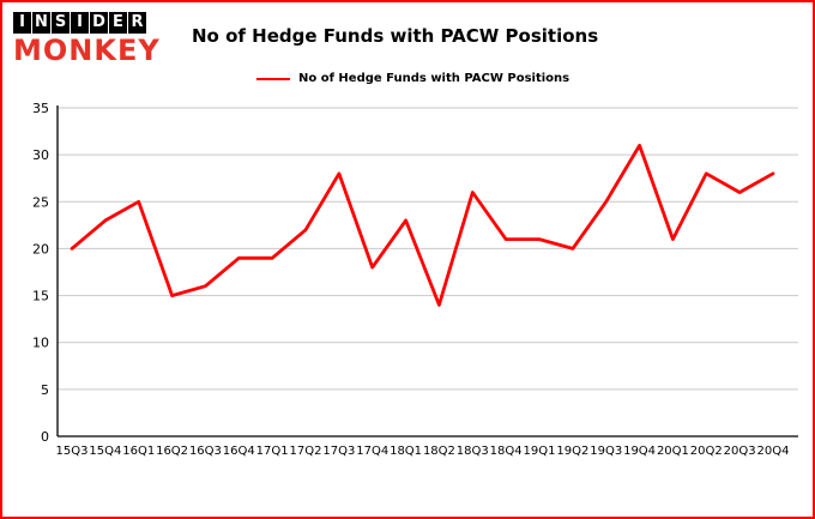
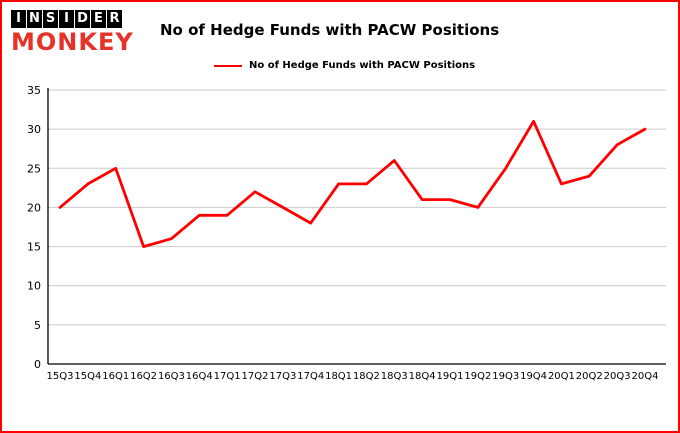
17Q3: 28 -> 20
18Q2: 14 -> 23
20Q1: 21 -> 23
20Q2: 28 -> 24
20Q3: 26 -> 28
20Q4: 28 -> 30
